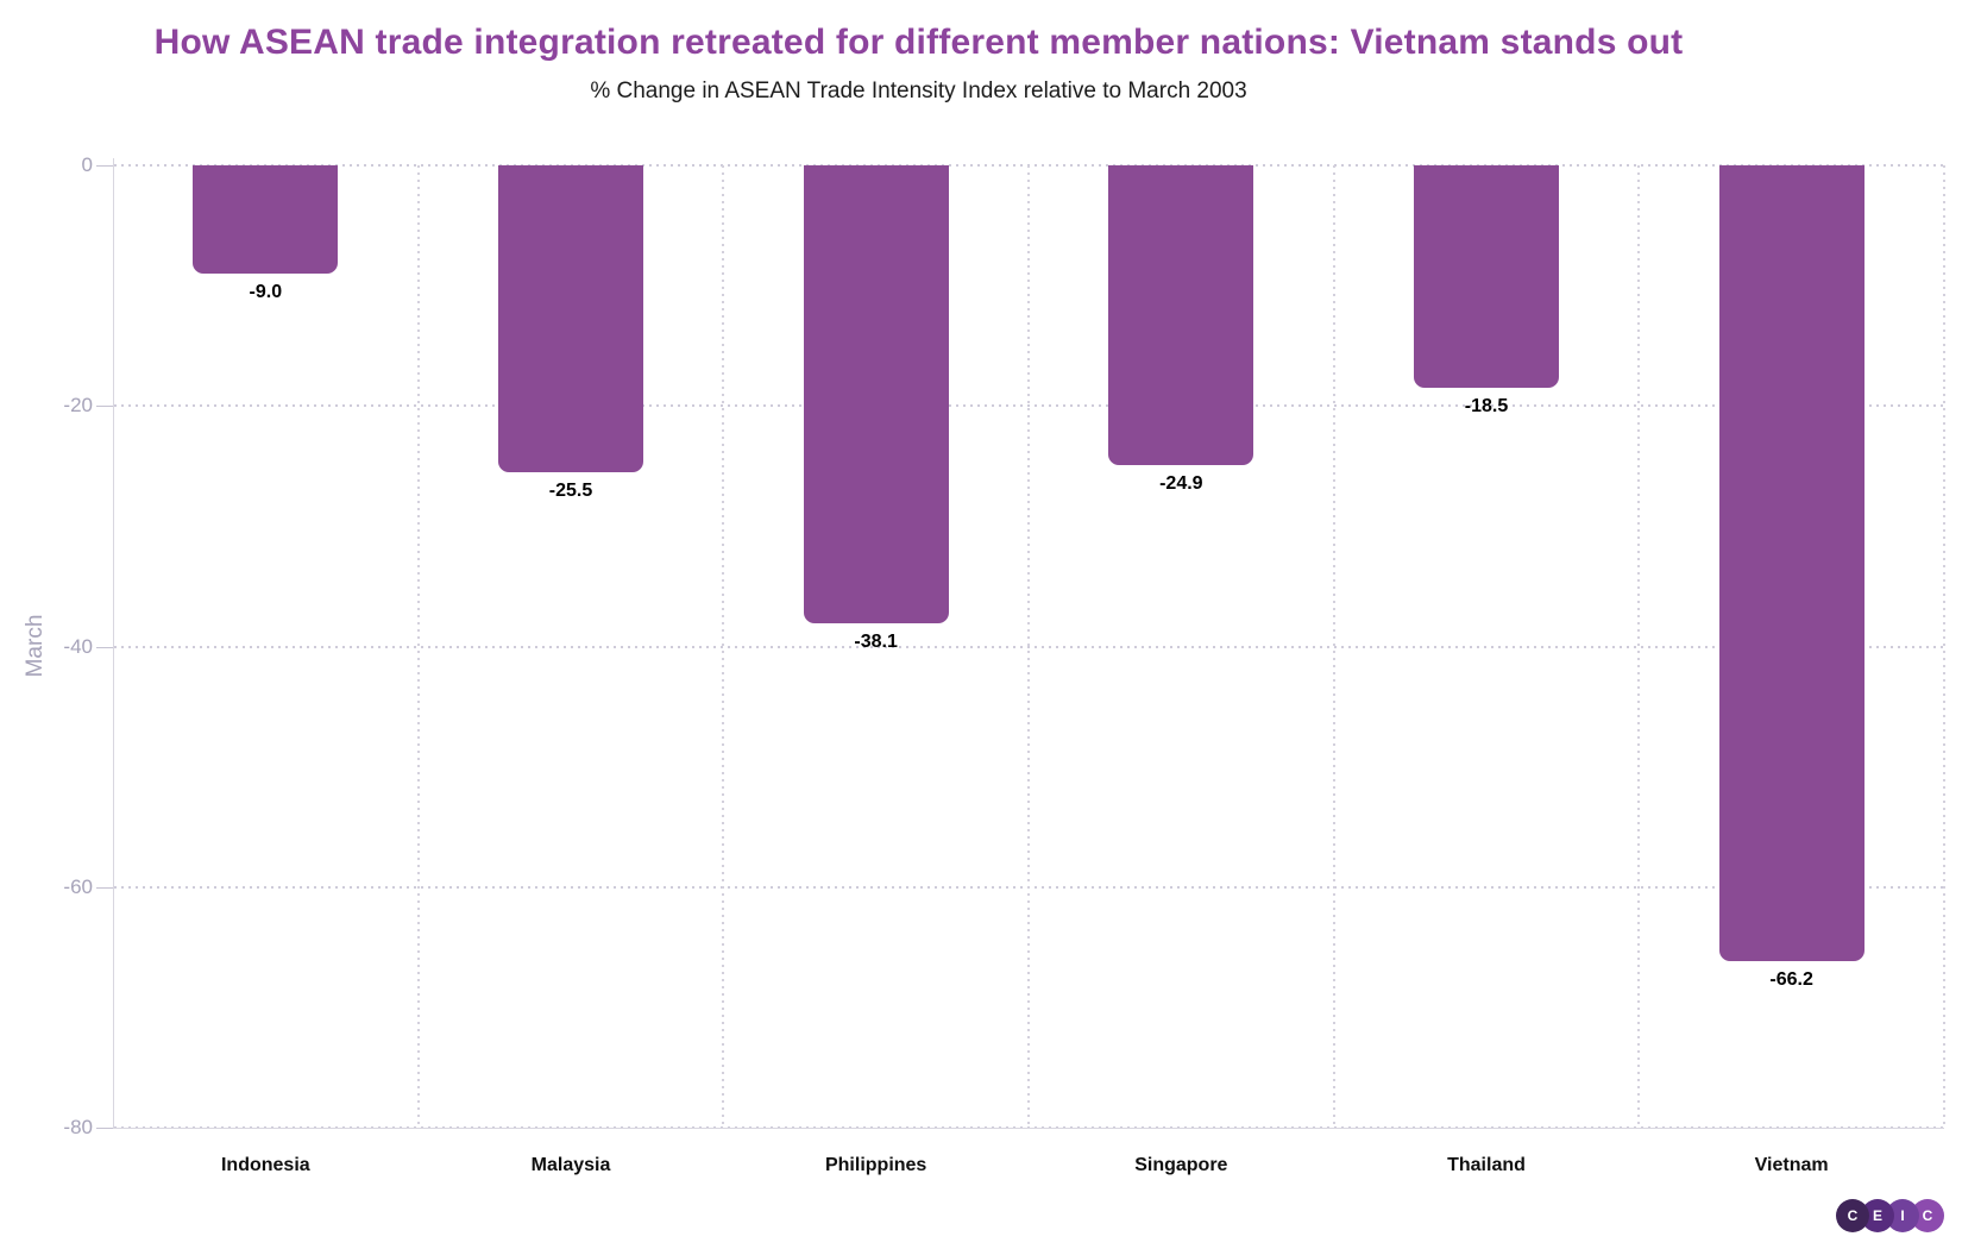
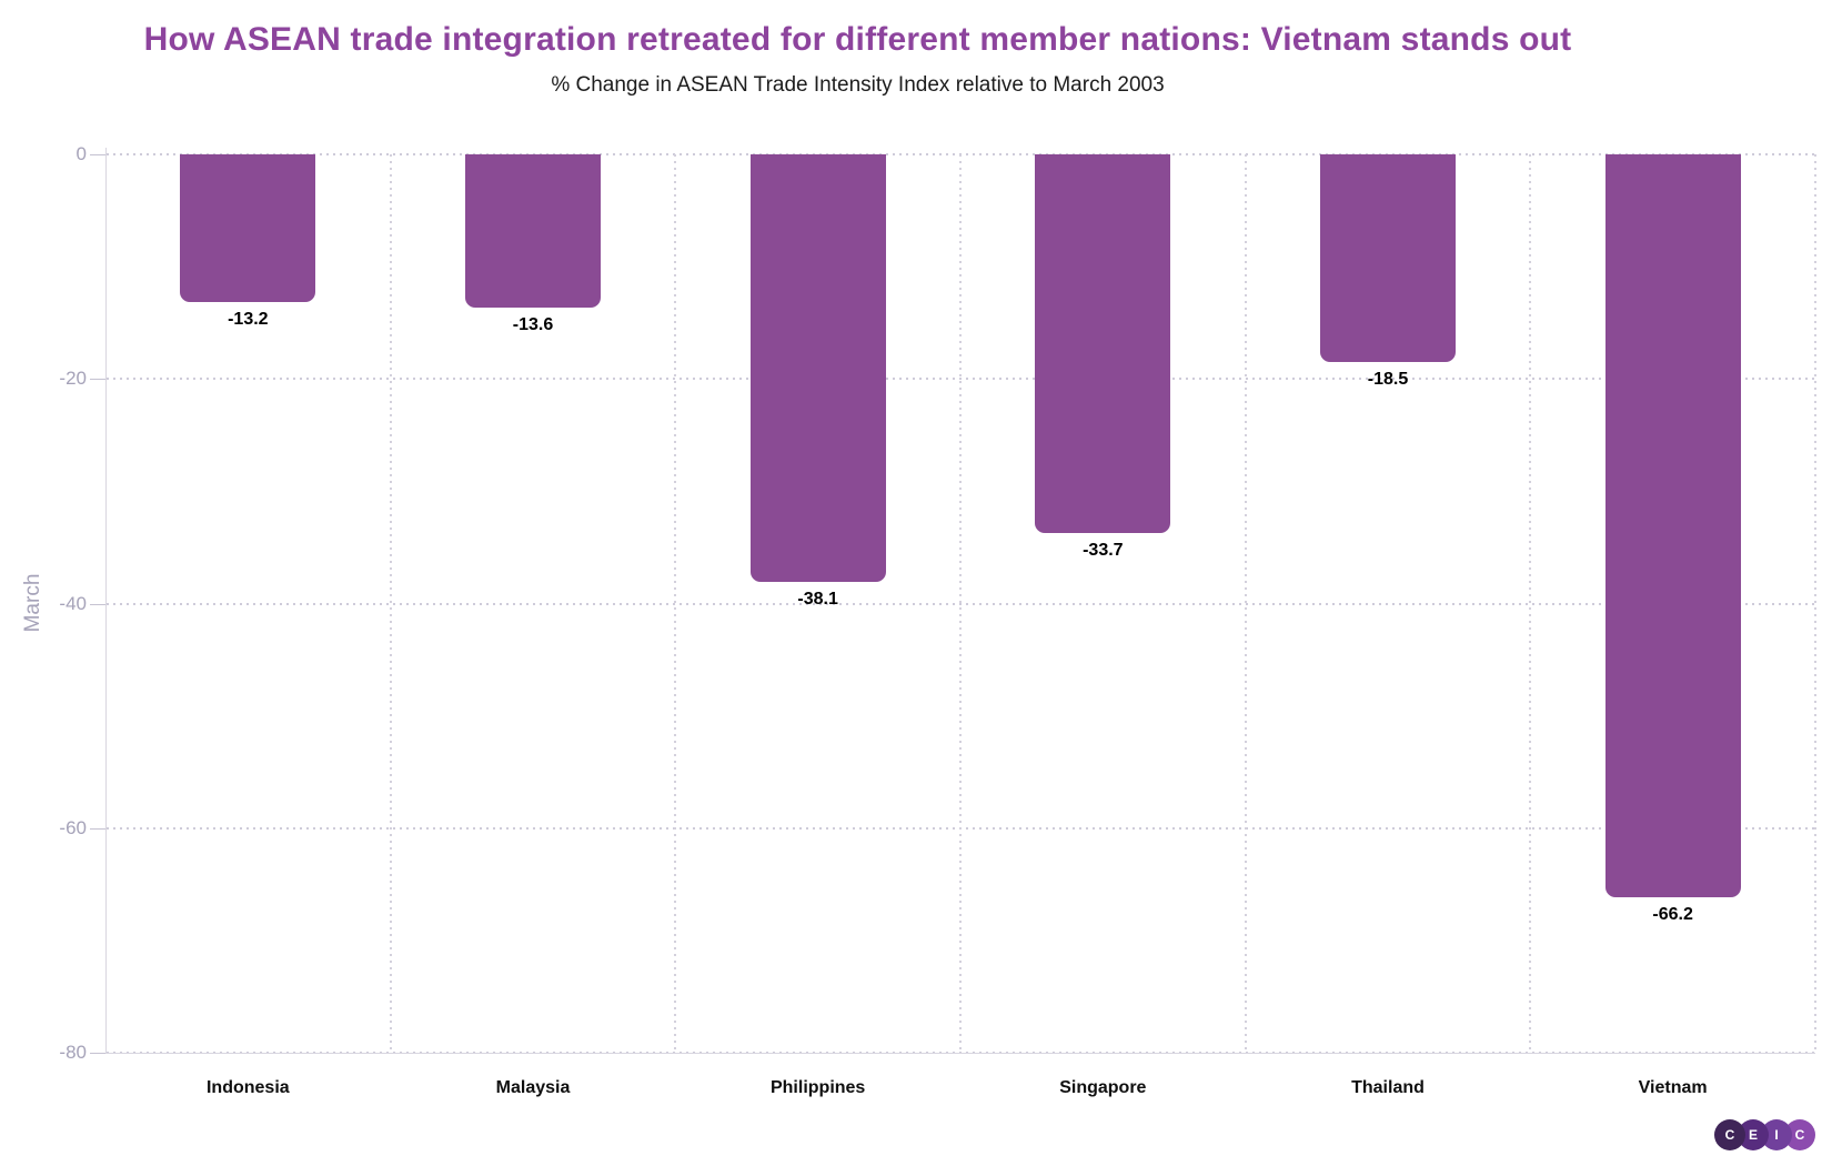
Indonesia: -9.0 -> -13.2
Malaysia: -25.5 -> -13.6
Singapore: -24.9 -> -33.7
